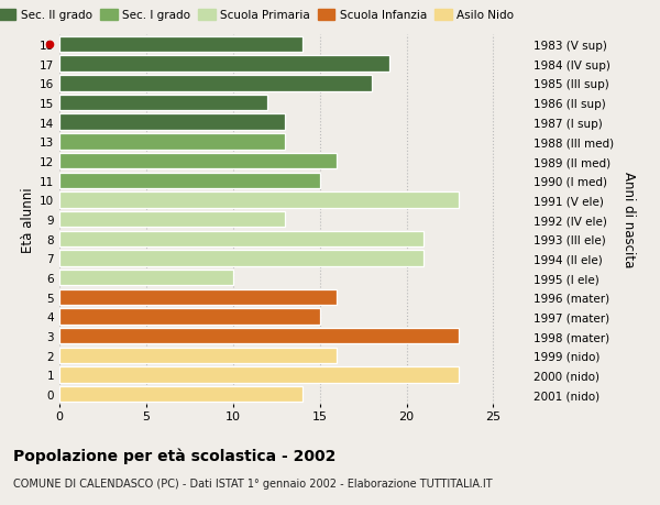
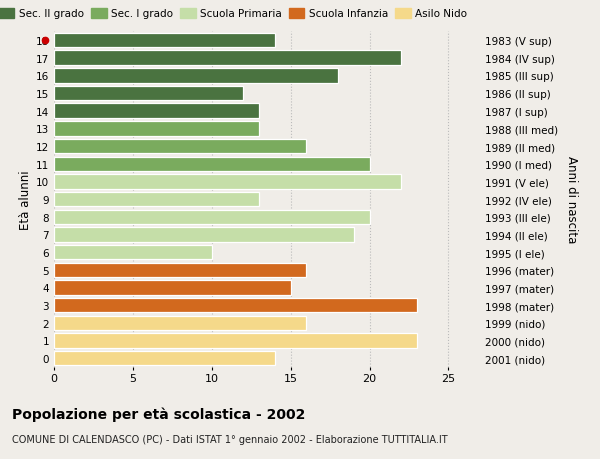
17: 19 -> 22
11: 15 -> 20
10: 23 -> 22
8: 21 -> 20
7: 21 -> 19
